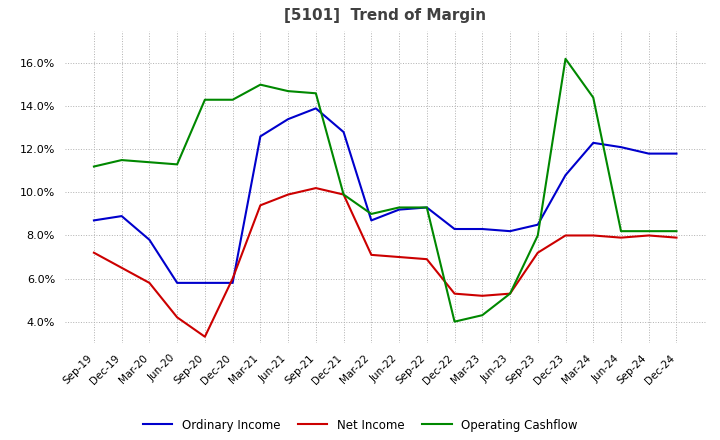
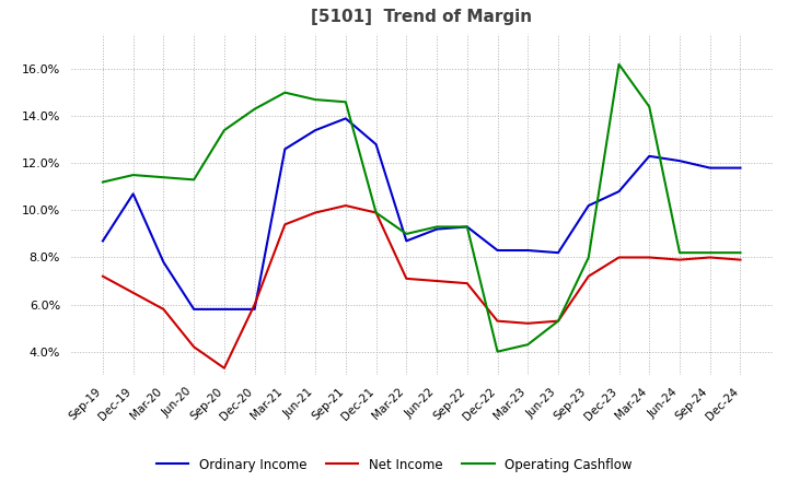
Ordinary Income/Dec-19: 8.9% -> 10.7%
Operating Cashflow/Sep-20: 14.3% -> 13.4%
Ordinary Income/Sep-23: 8.5% -> 10.2%
